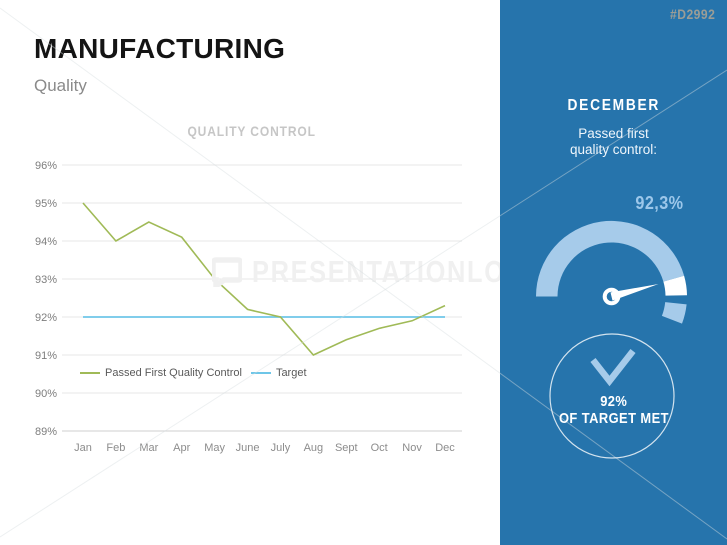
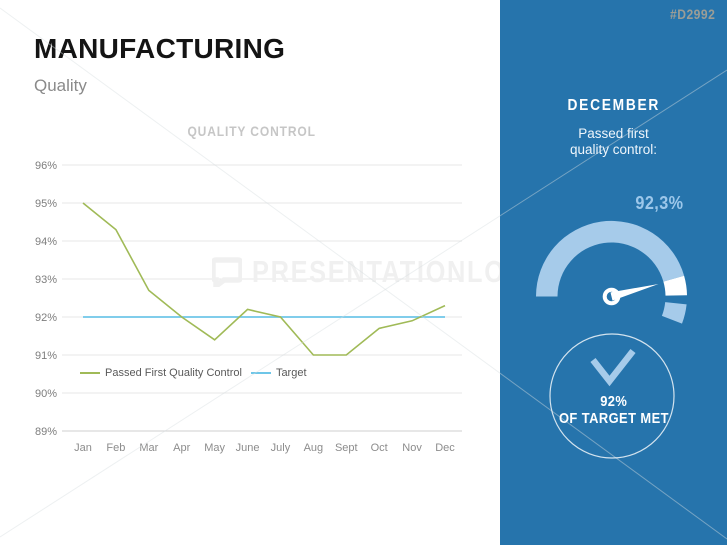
Passed First Quality Control/Feb: 94.0% -> 94.3%
Passed First Quality Control/Mar: 94.5% -> 92.7%
Passed First Quality Control/Apr: 94.1% -> 92.0%
Passed First Quality Control/May: 93.0% -> 91.4%
Passed First Quality Control/Sept: 91.4% -> 91.0%
